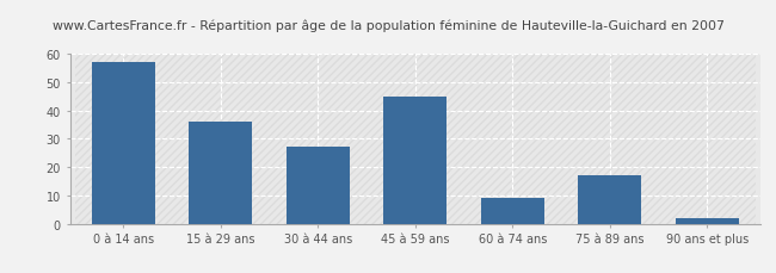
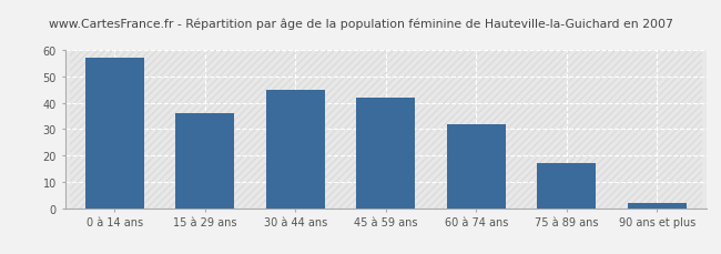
30 à 44 ans: 27 -> 45
45 à 59 ans: 45 -> 42
60 à 74 ans: 9 -> 32
